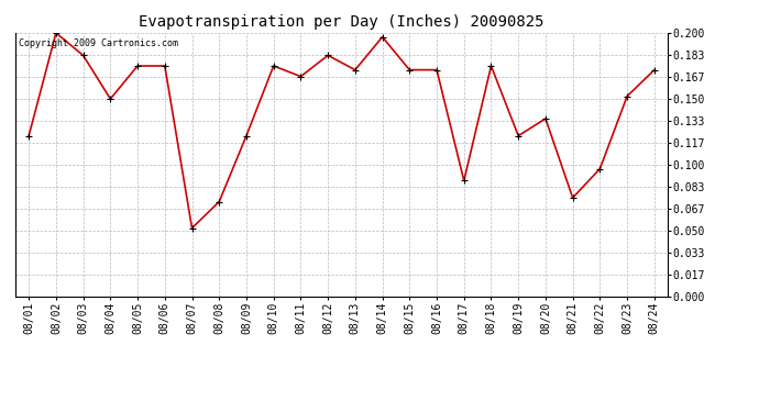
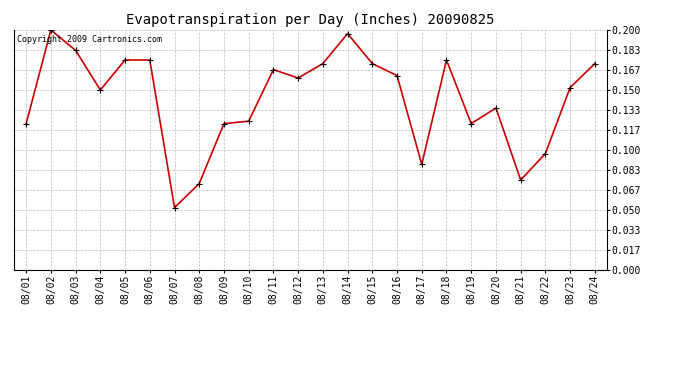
08/10: 0.175 -> 0.124
08/12: 0.183 -> 0.160
08/16: 0.172 -> 0.162
